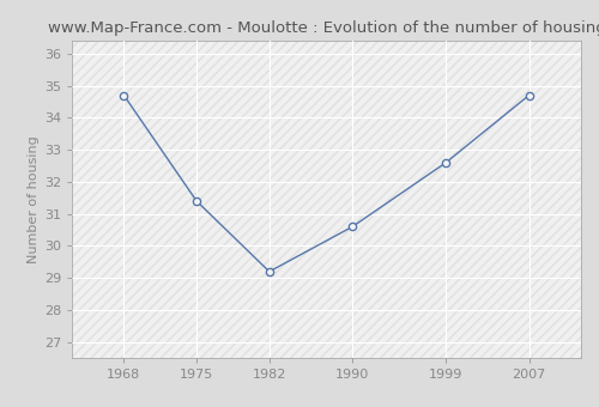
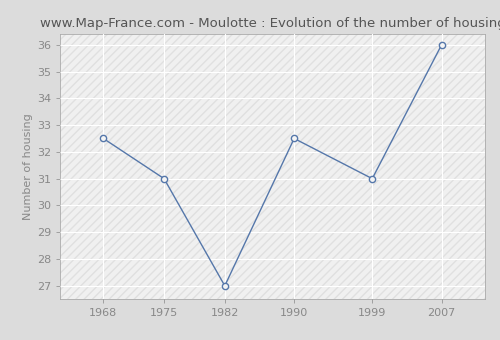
1968: 34.7 -> 32.5
1975: 31.4 -> 31.0
1982: 29.2 -> 27.0
1990: 30.6 -> 32.5
1999: 32.6 -> 31.0
2007: 34.7 -> 36.0
